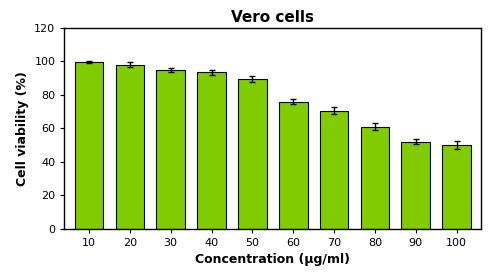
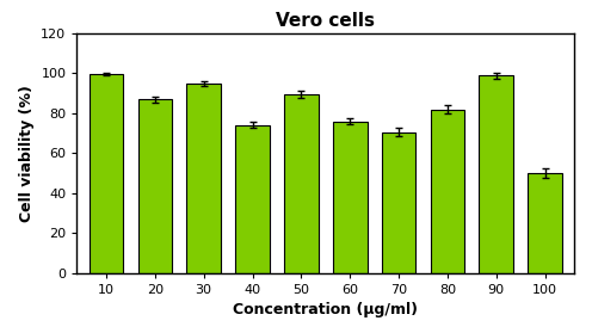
20: 98 -> 87
40: 94 -> 74
80: 61 -> 82
90: 52 -> 99
